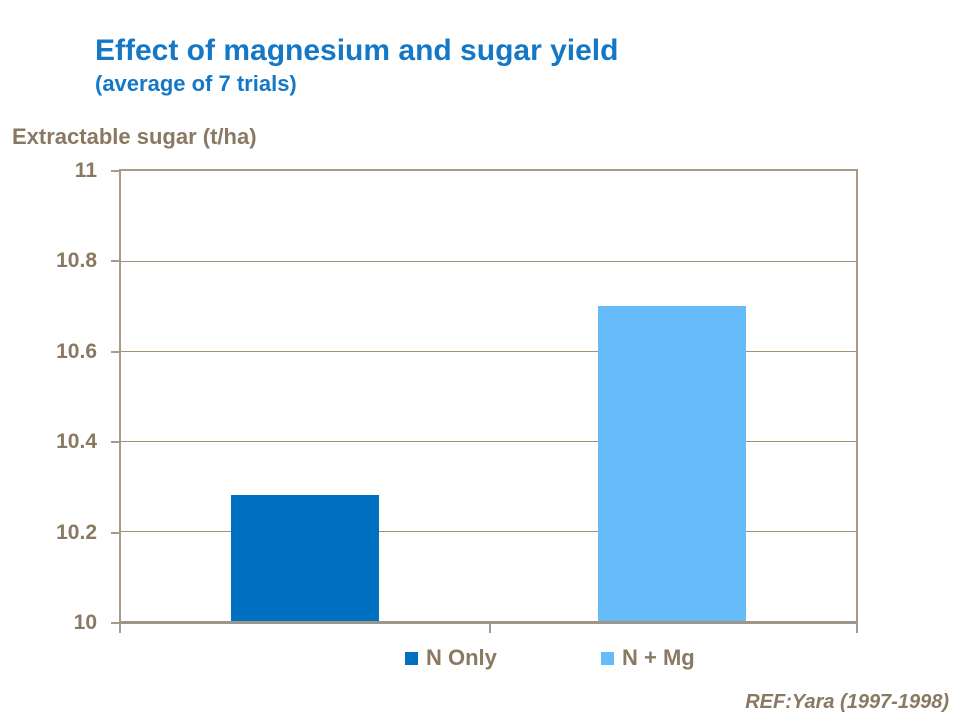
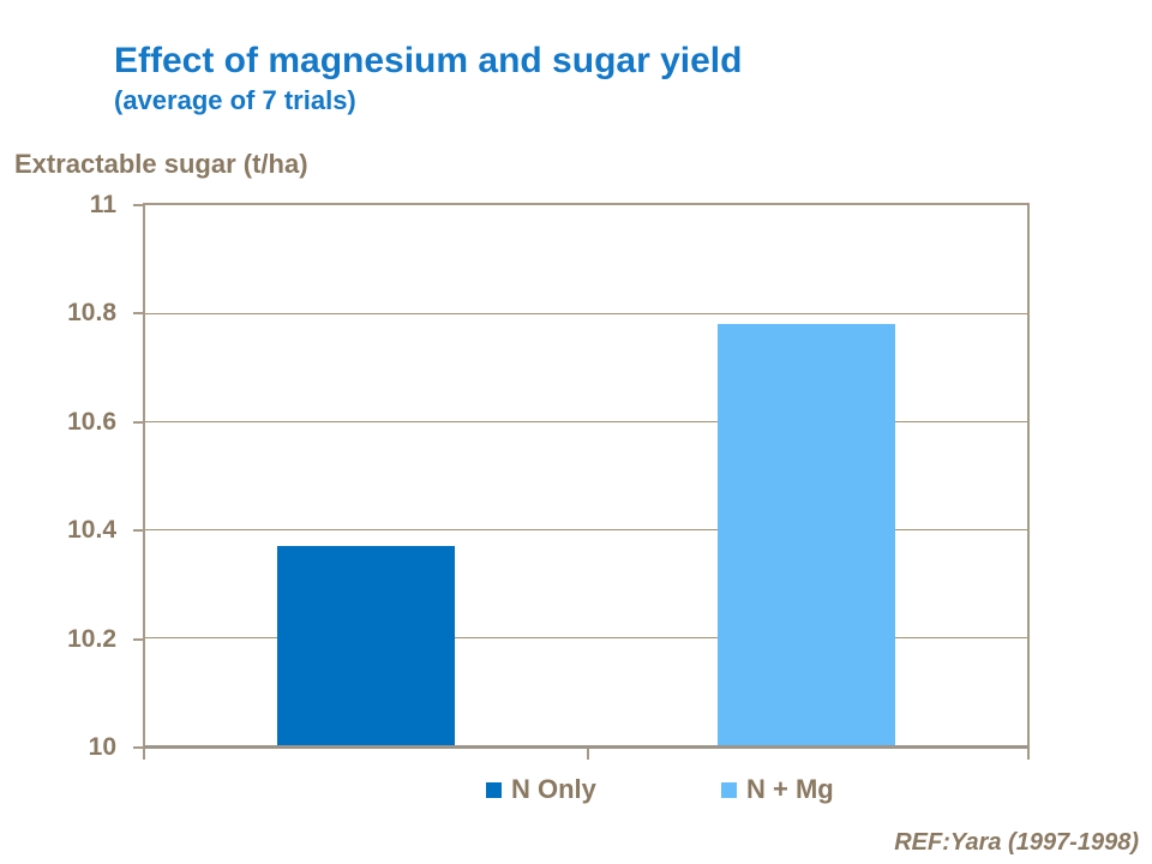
N Only: 10.28 -> 10.37
N + Mg: 10.70 -> 10.78
